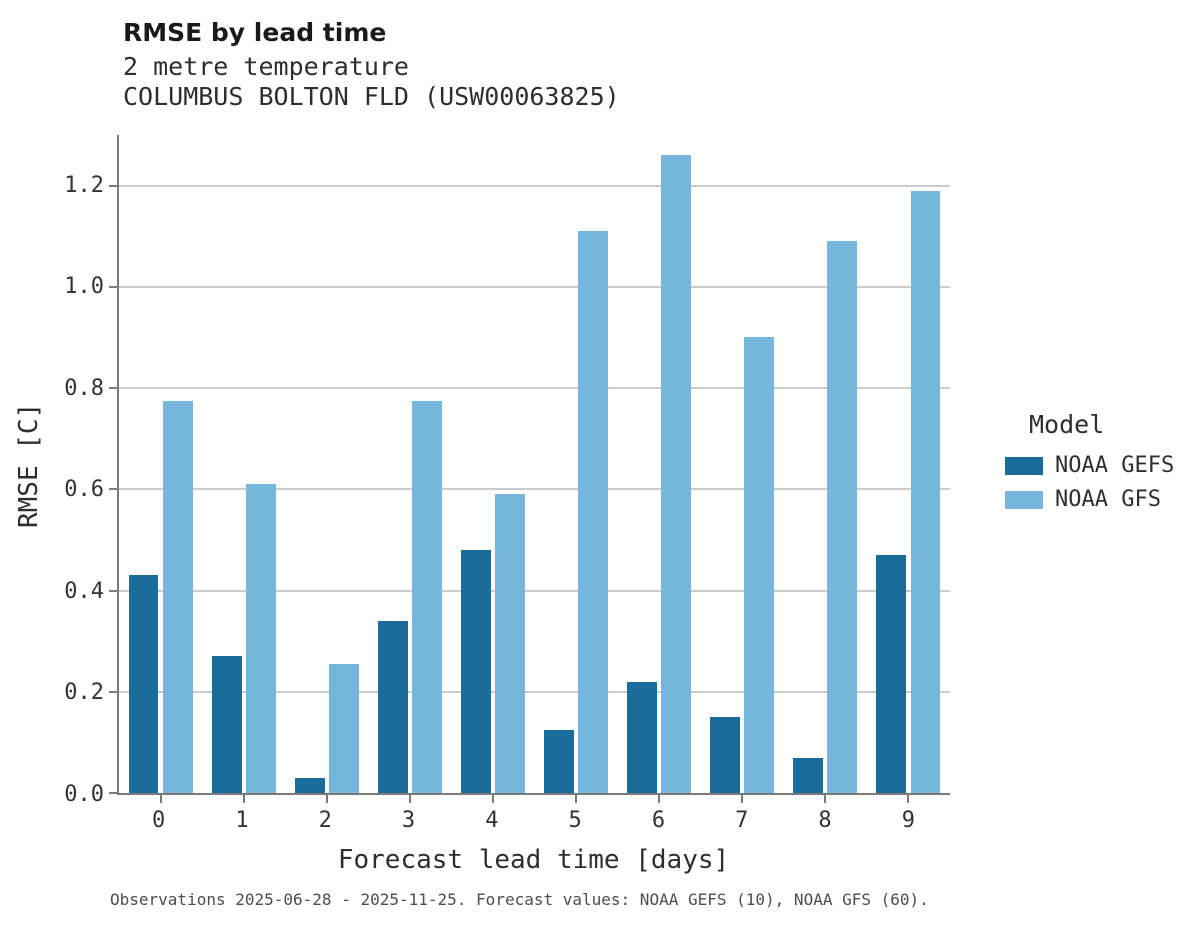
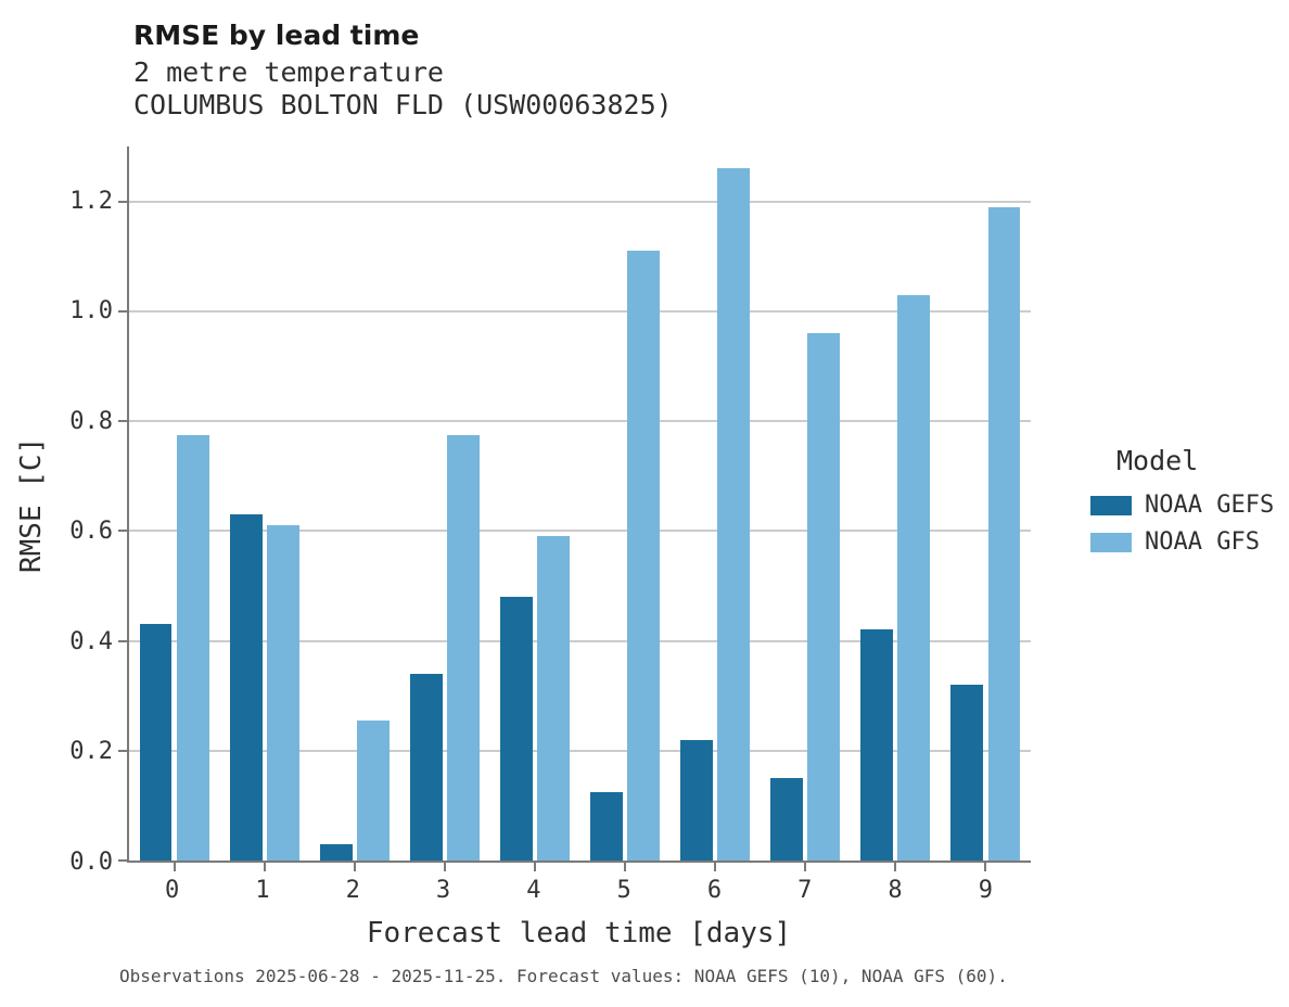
NOAA GEFS/1: 0.27 -> 0.63
NOAA GFS/7: 0.90 -> 0.96
NOAA GEFS/8: 0.07 -> 0.42
NOAA GFS/8: 1.09 -> 1.03
NOAA GEFS/9: 0.47 -> 0.32
